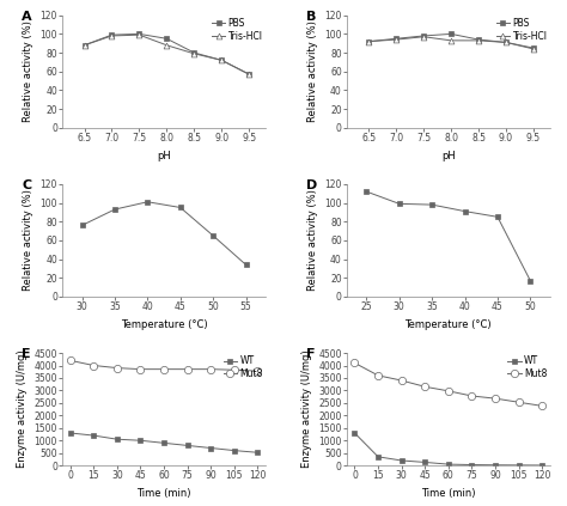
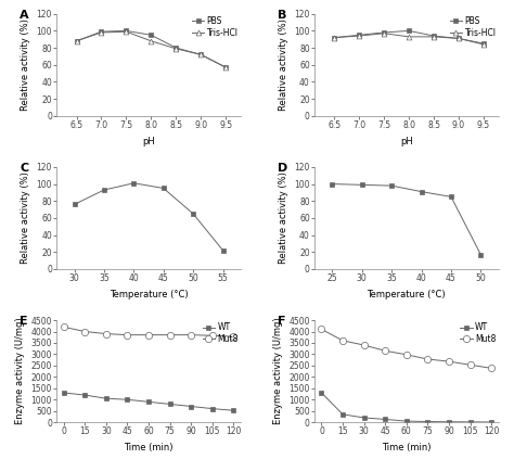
55: 34 -> 22
25: 112 -> 100
